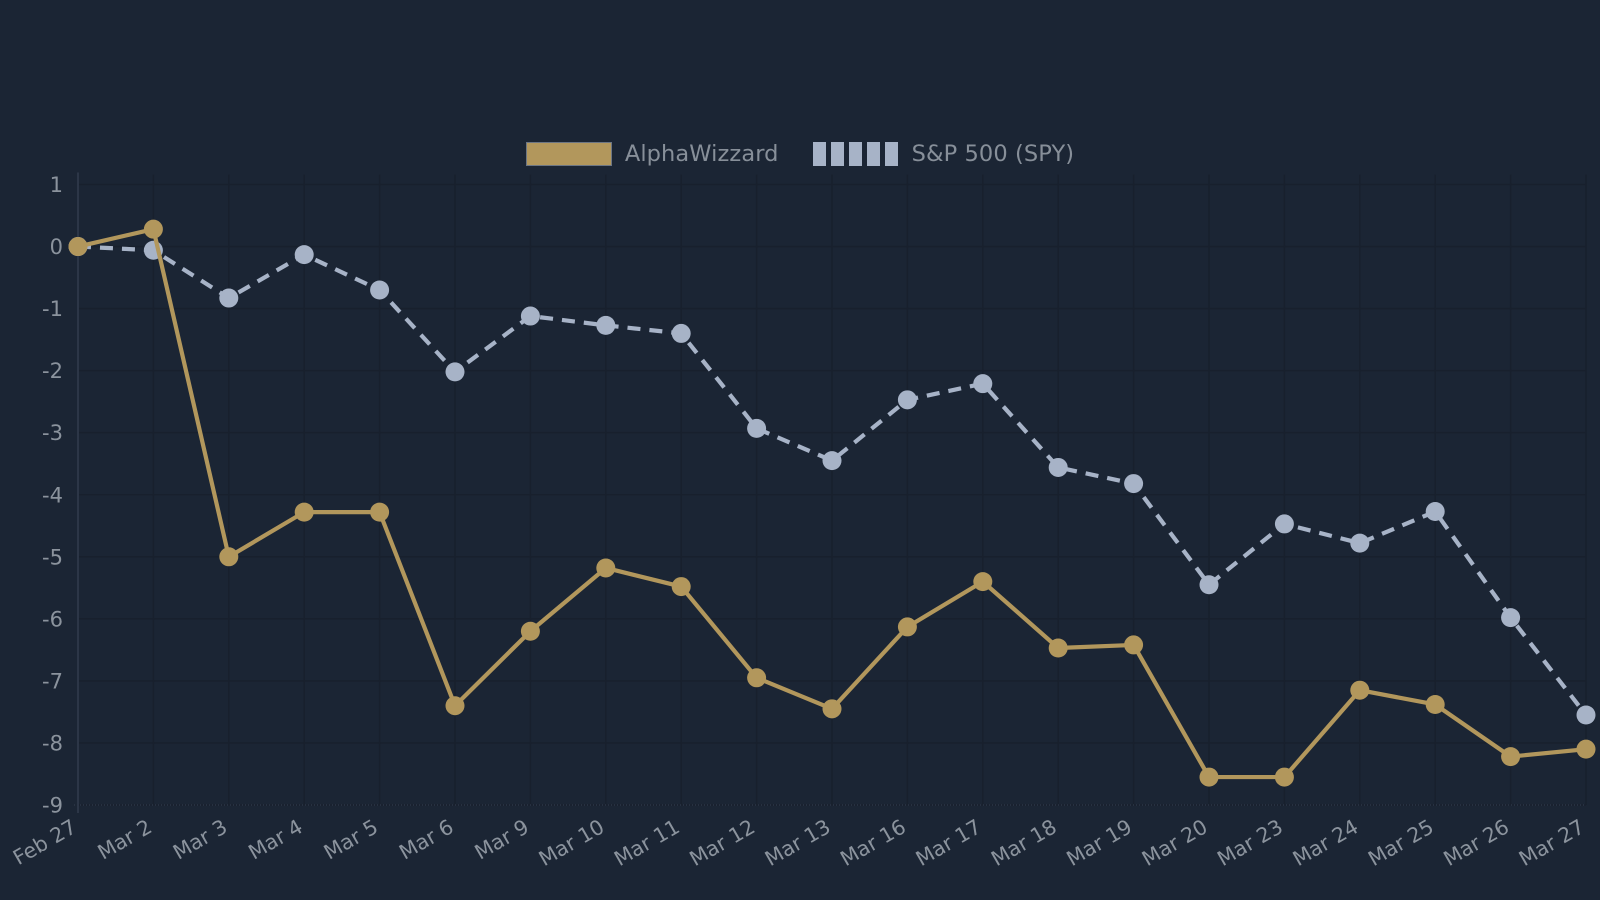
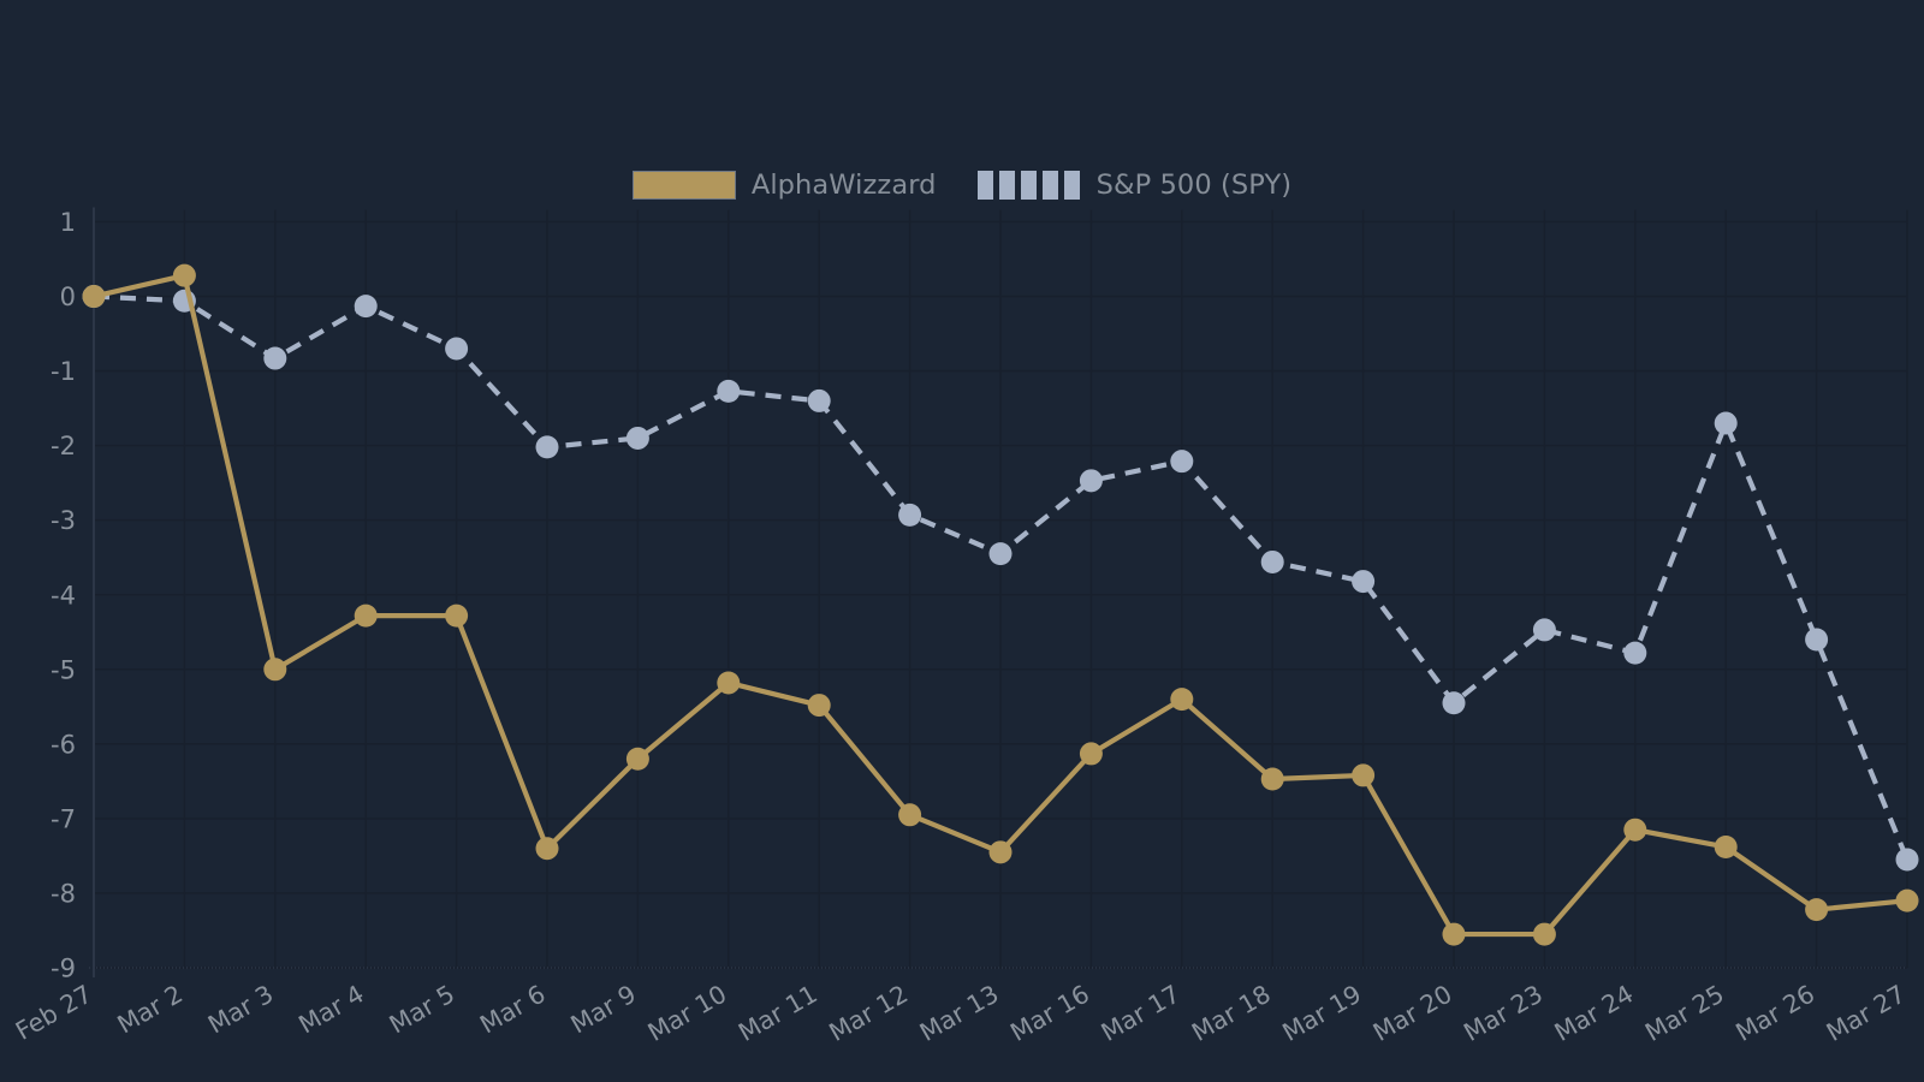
S&P 500 (SPY)/Mar 9: -1.1 -> -1.9
S&P 500 (SPY)/Mar 25: -4.3 -> -1.7
S&P 500 (SPY)/Mar 26: -6.0 -> -4.6
